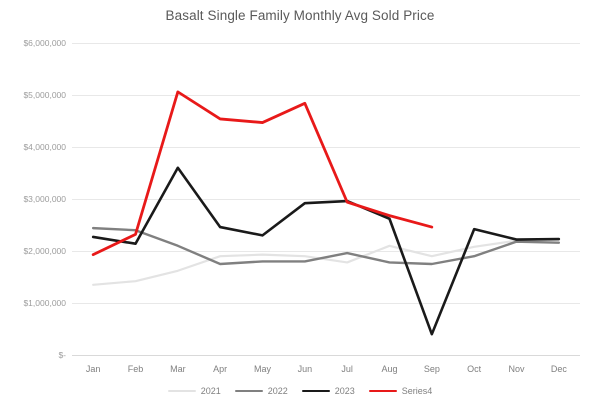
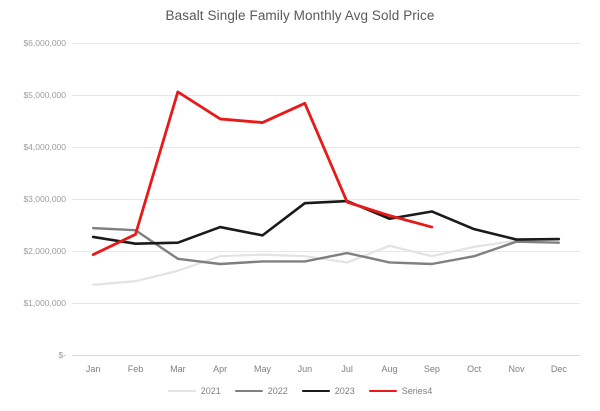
2022/Mar: $2100000 -> $1800000
2023/Mar: $3600000 -> $2200000
2023/Sep: $400000 -> $2800000
